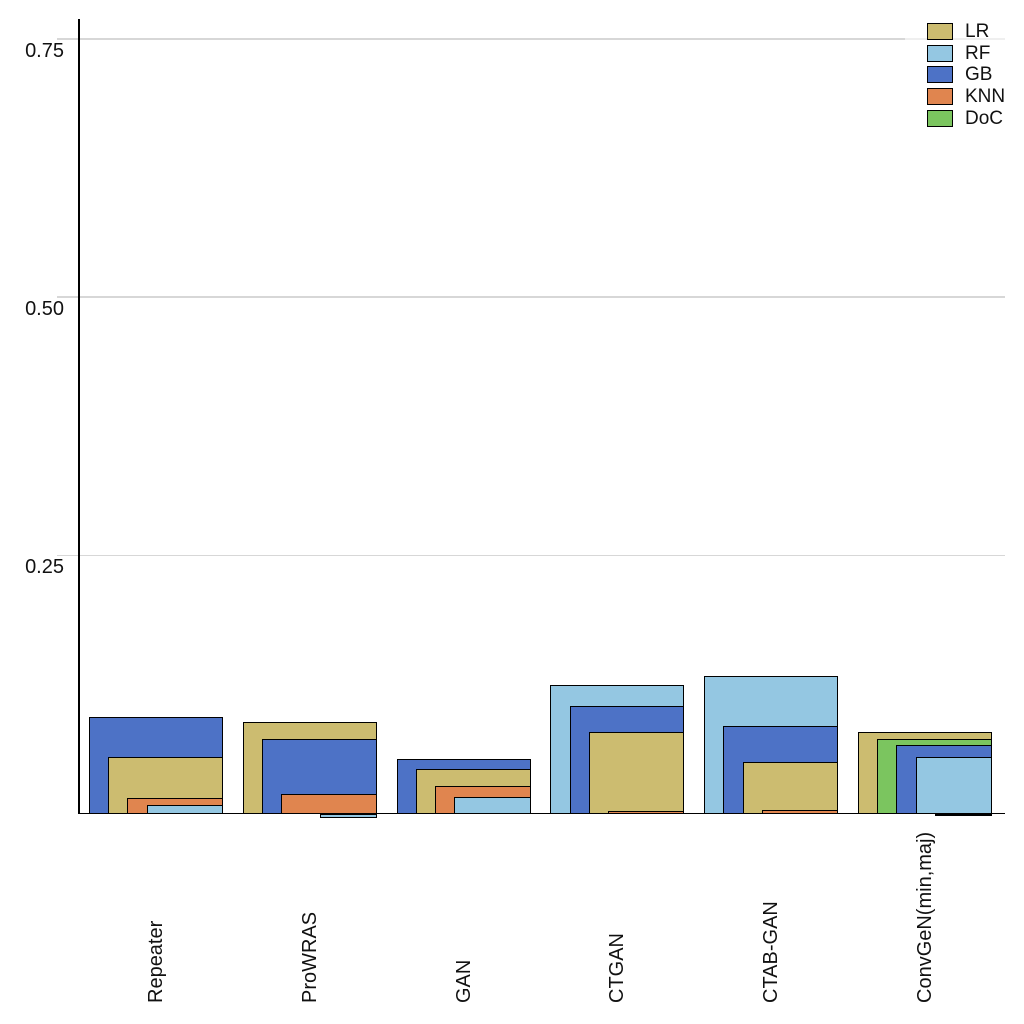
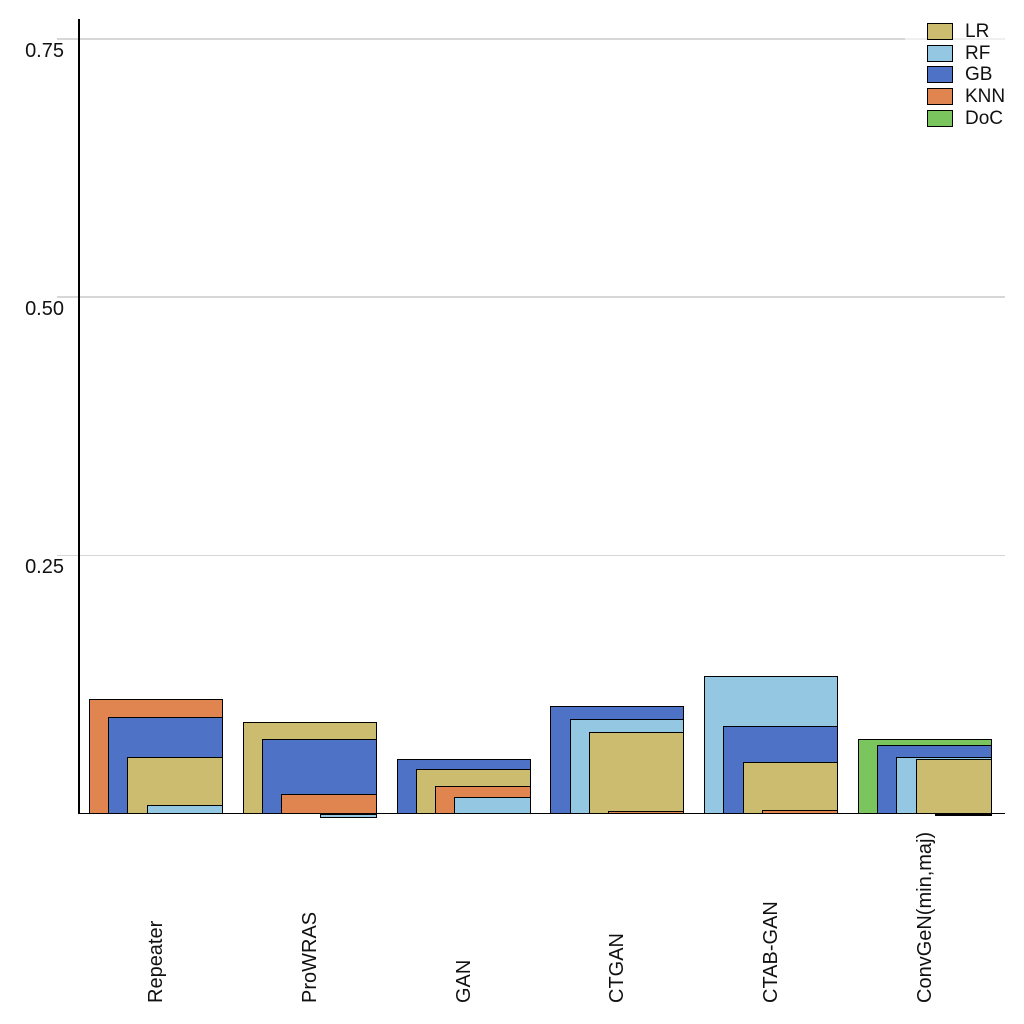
KNN/Repeater: 0.015 -> 0.111
RF/CTGAN: 0.124 -> 0.091
LR/ConvGeN(min,maj): 0.079 -> 0.053
